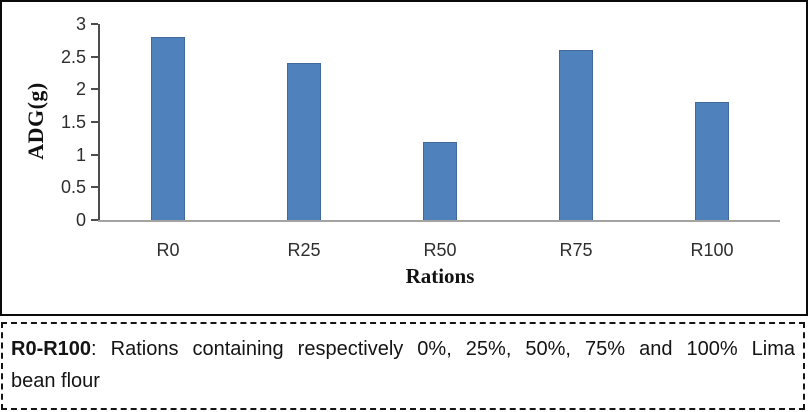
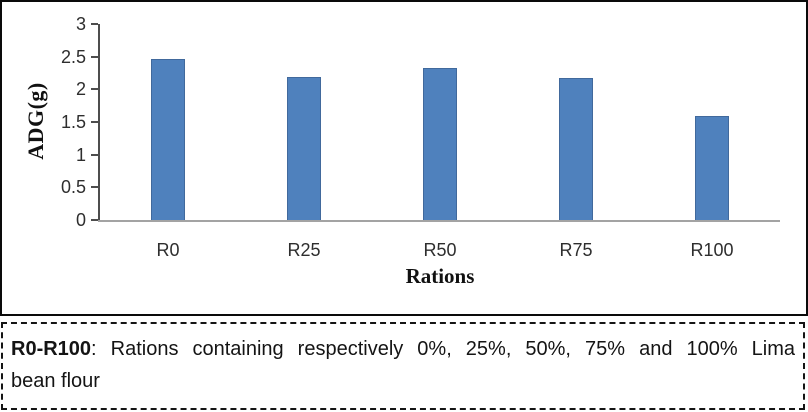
R0: 2.8 -> 2.5
R25: 2.4 -> 2.2
R50: 1.2 -> 2.3
R75: 2.6 -> 2.2
R100: 1.8 -> 1.6
